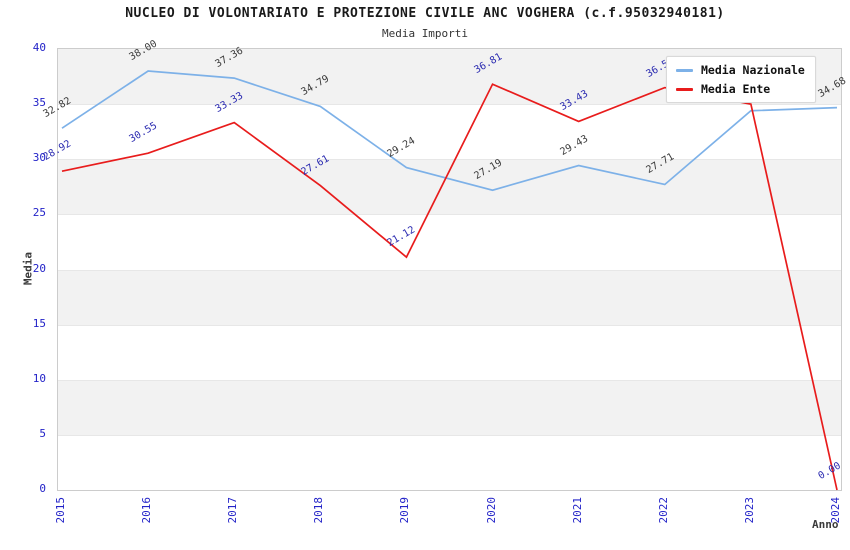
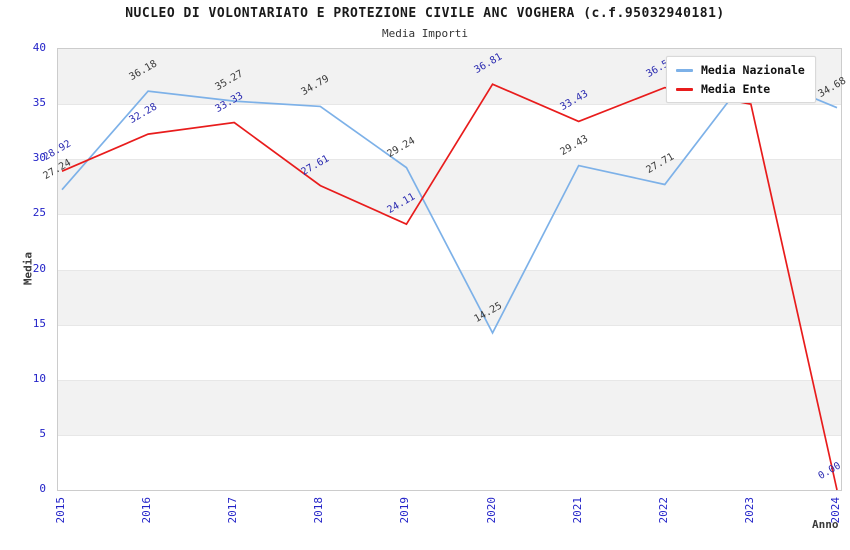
Media Nazionale/2015: 32.82 -> 27.24
Media Nazionale/2016: 38.00 -> 36.18
Media Ente/2016: 30.55 -> 32.28
Media Nazionale/2017: 37.36 -> 35.27
Media Ente/2019: 21.12 -> 24.11
Media Nazionale/2020: 27.19 -> 14.25
Media Nazionale/2023: 34.4 -> 37.9
